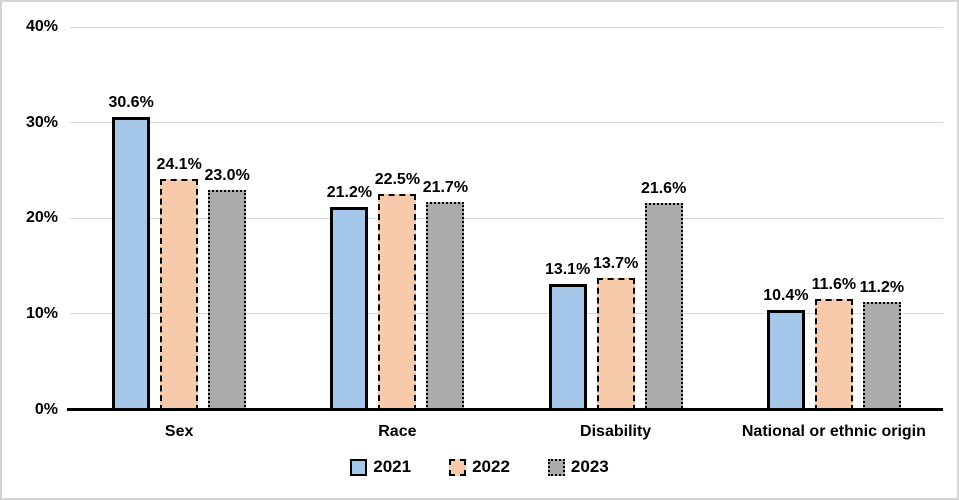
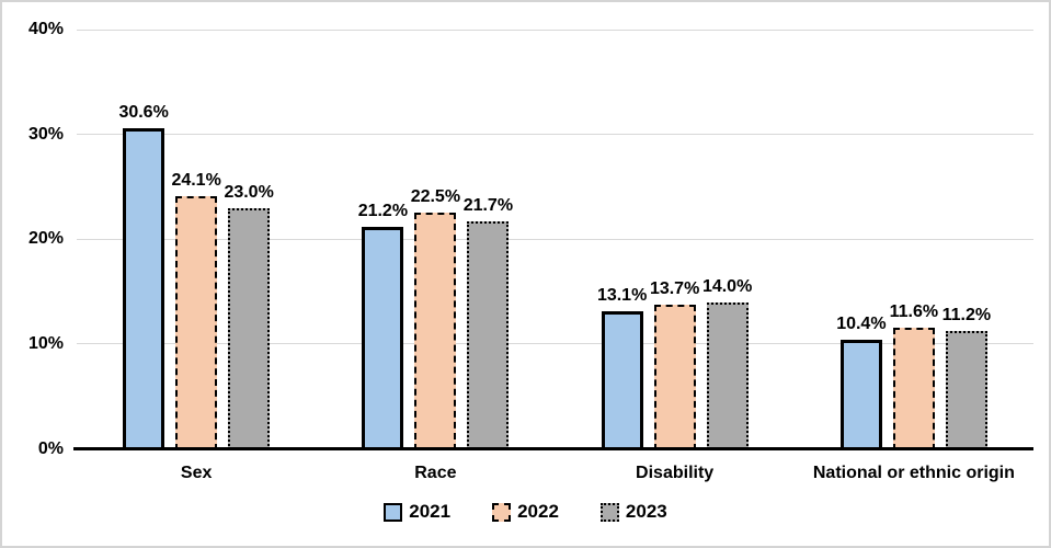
2023/Disability: 21.6% -> 14.0%
